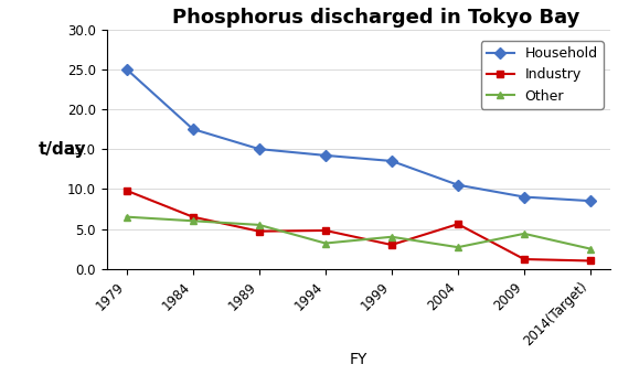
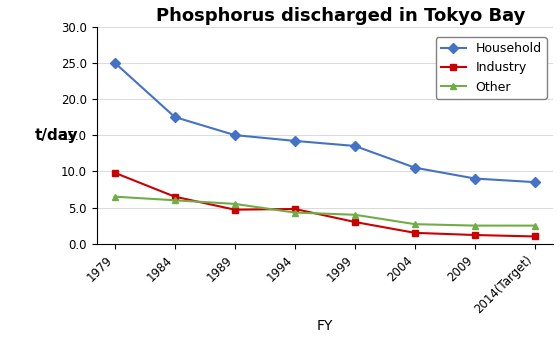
Other/1994: 3.2 -> 4.3
Industry/2004: 5.6 -> 1.5
Other/2009: 4.4 -> 2.5
